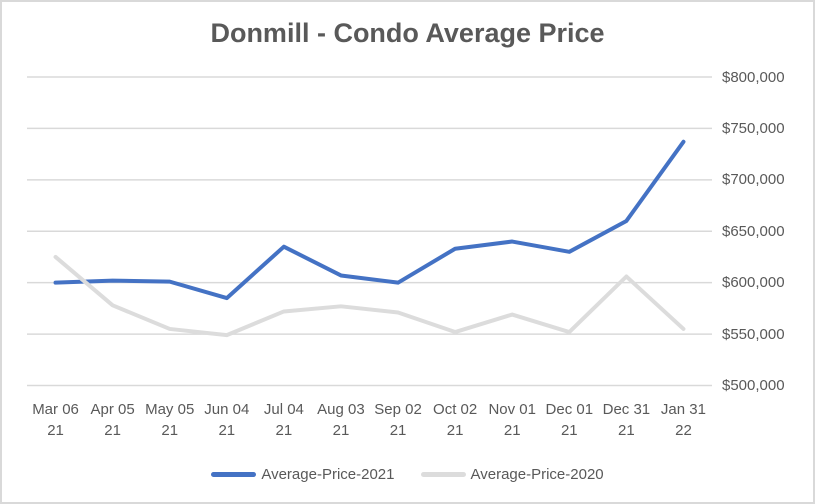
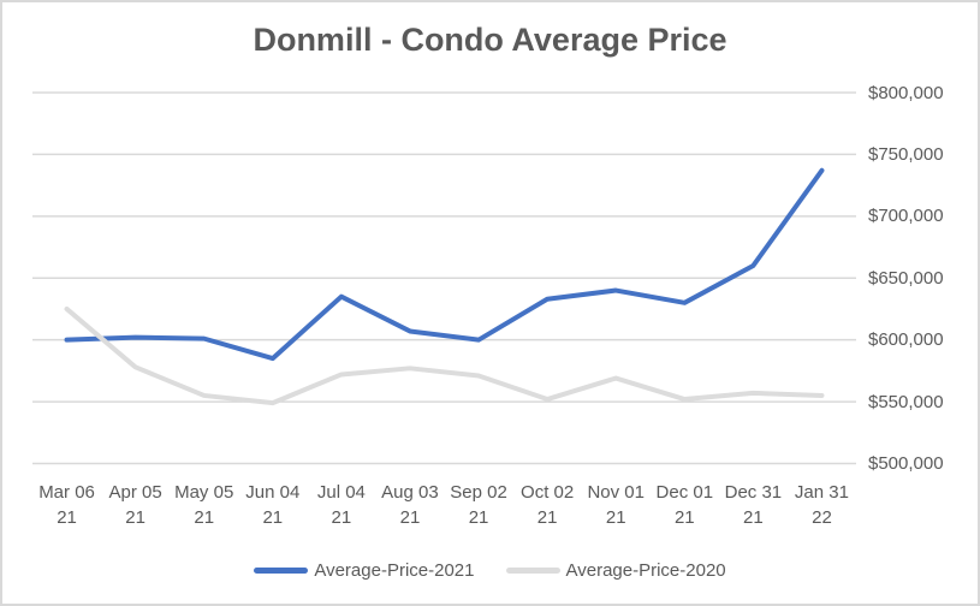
Average-Price-2020/Dec 31 21: $606000 -> $557000
